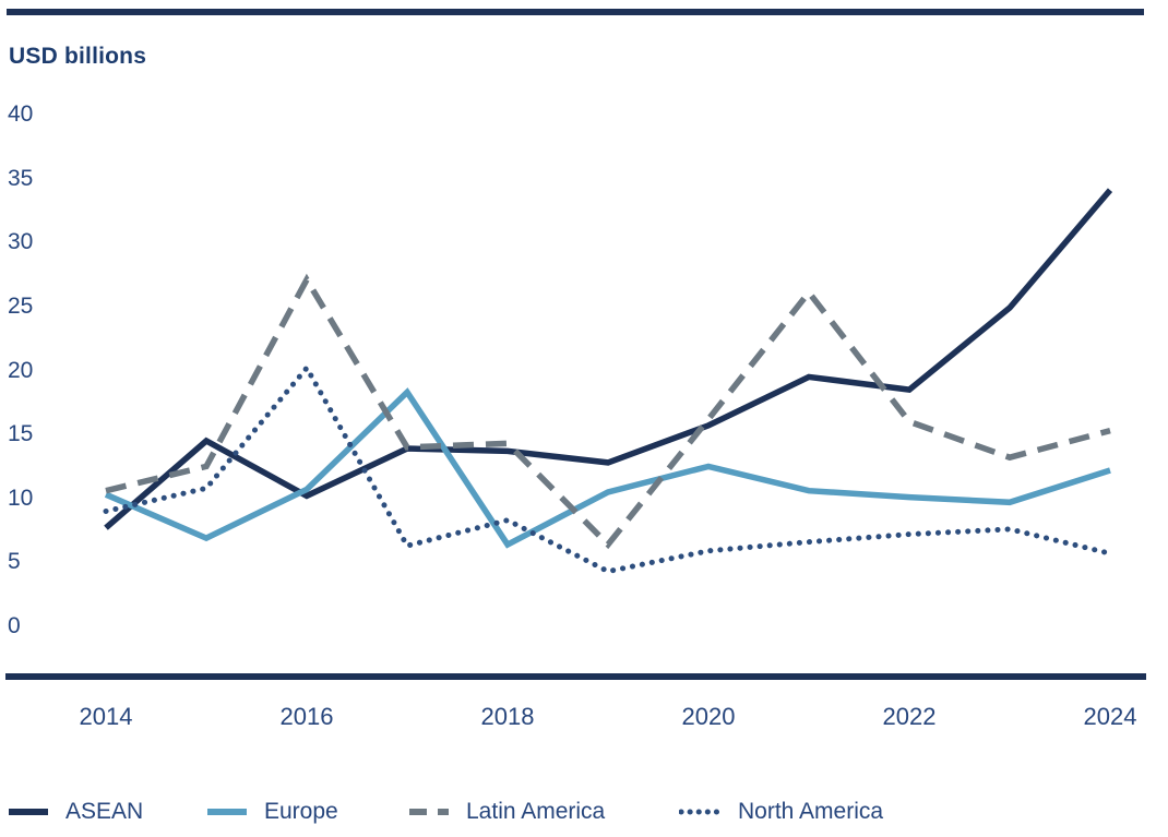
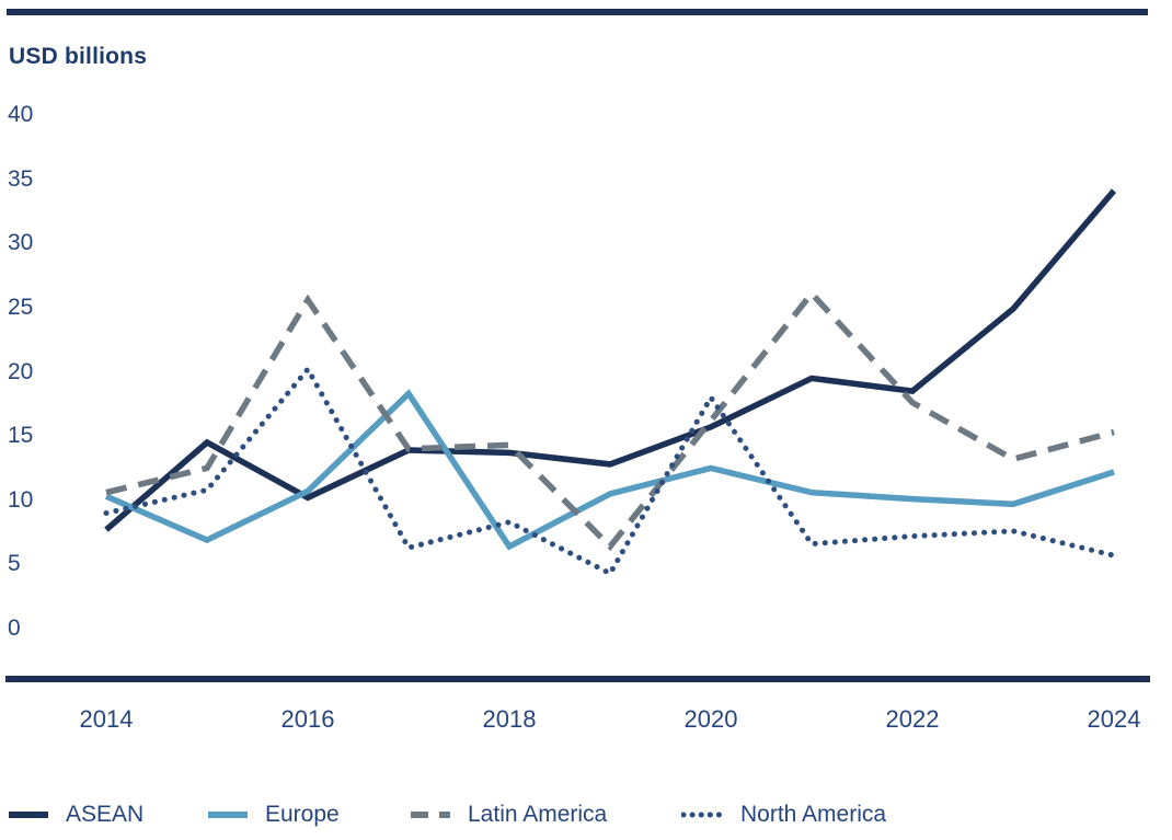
Latin America/2016: 27.1 -> 25.6
North America/2020: 5.9 -> 18.0
Latin America/2022: 16.0 -> 17.6
